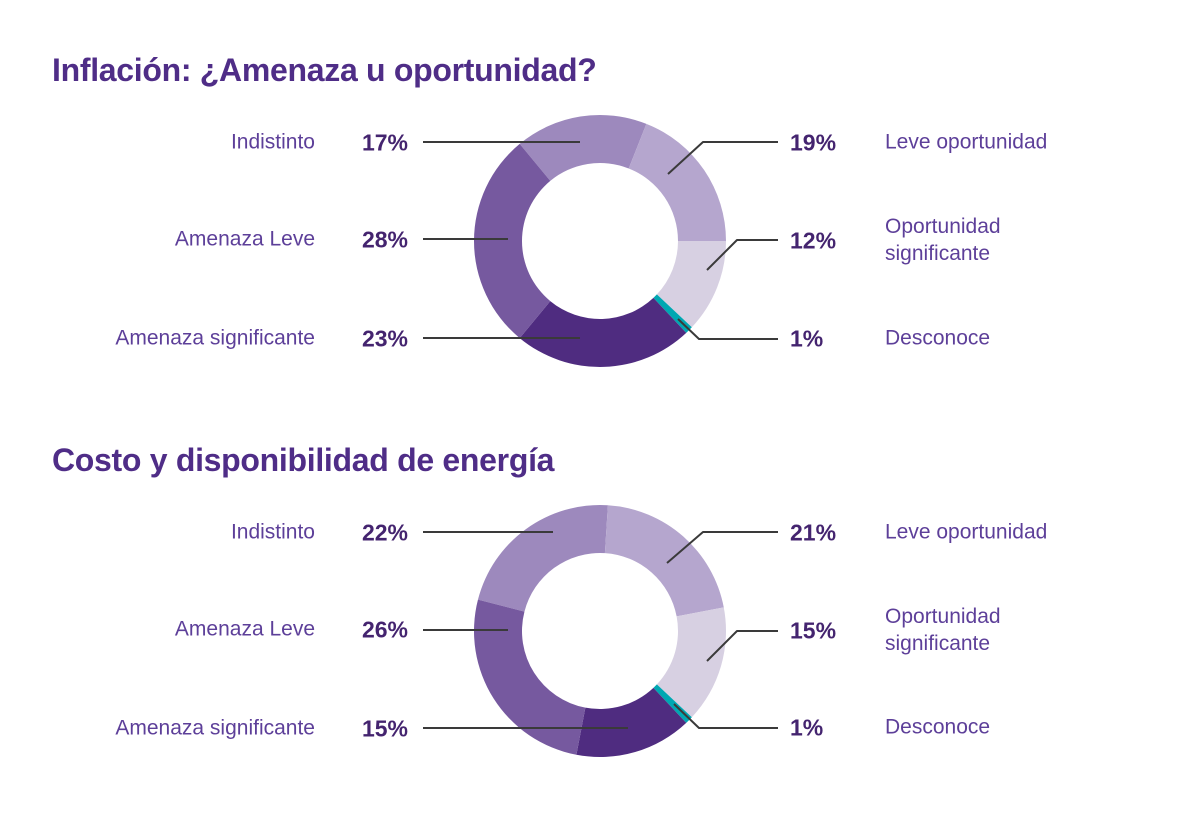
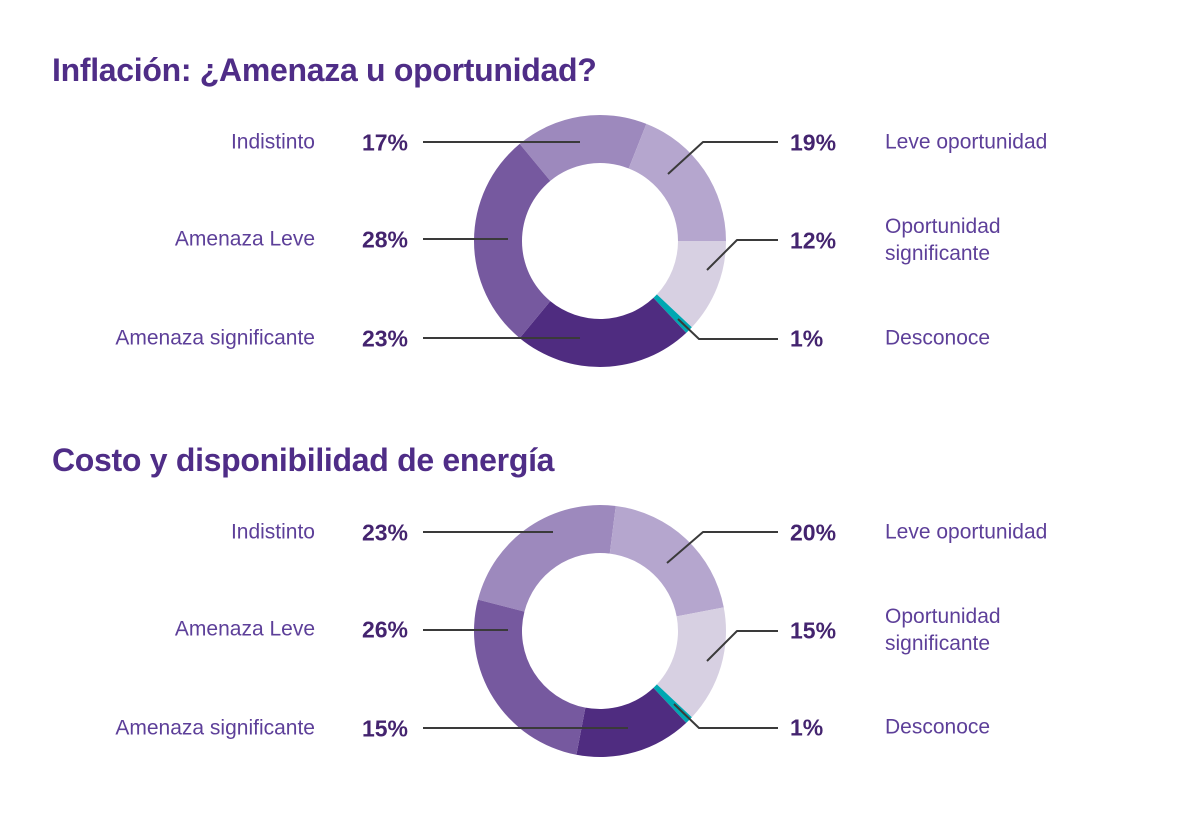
Costo y disponibilidad de energía/Indistinto: 22% -> 23%
Costo y disponibilidad de energía/Leve oportunidad: 21% -> 20%
